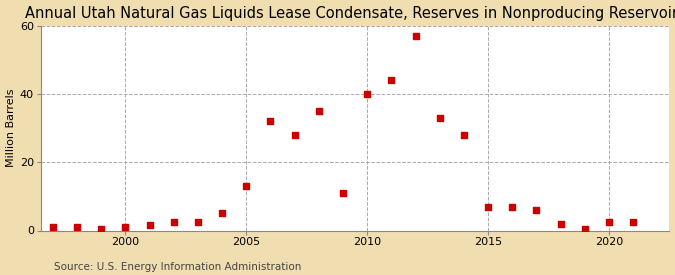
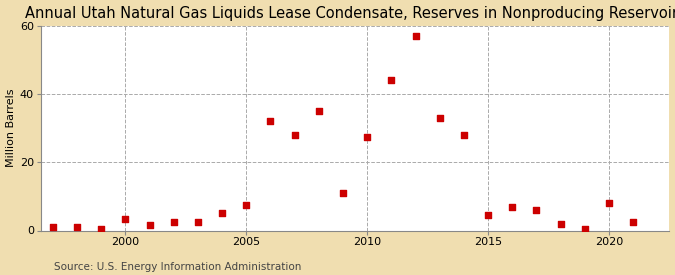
2000: 1.0 -> 3.5
2005: 13.0 -> 7.5
2010: 40.0 -> 27.5
2015: 7.0 -> 4.5
2020: 2.5 -> 8.0
